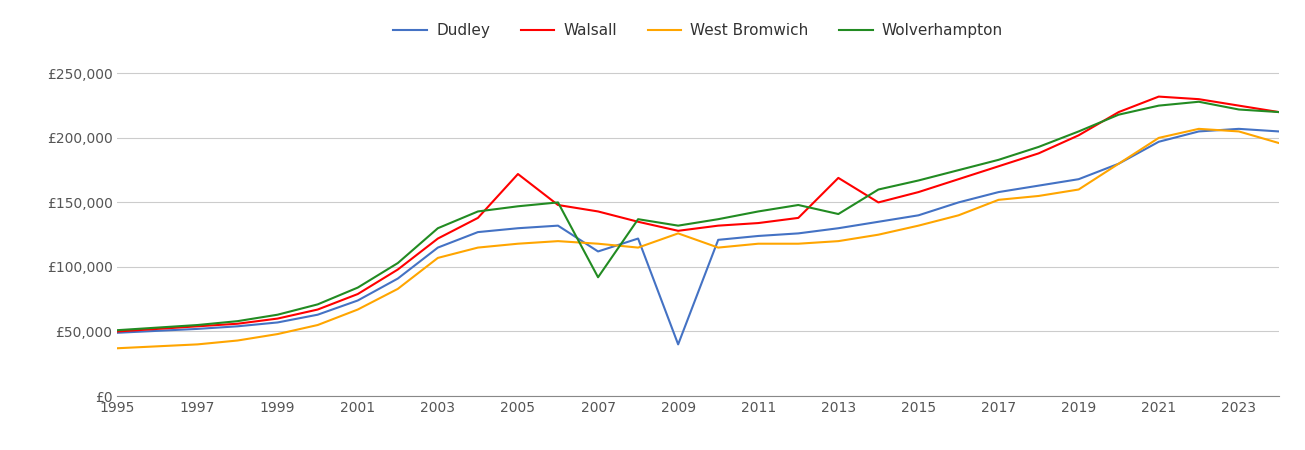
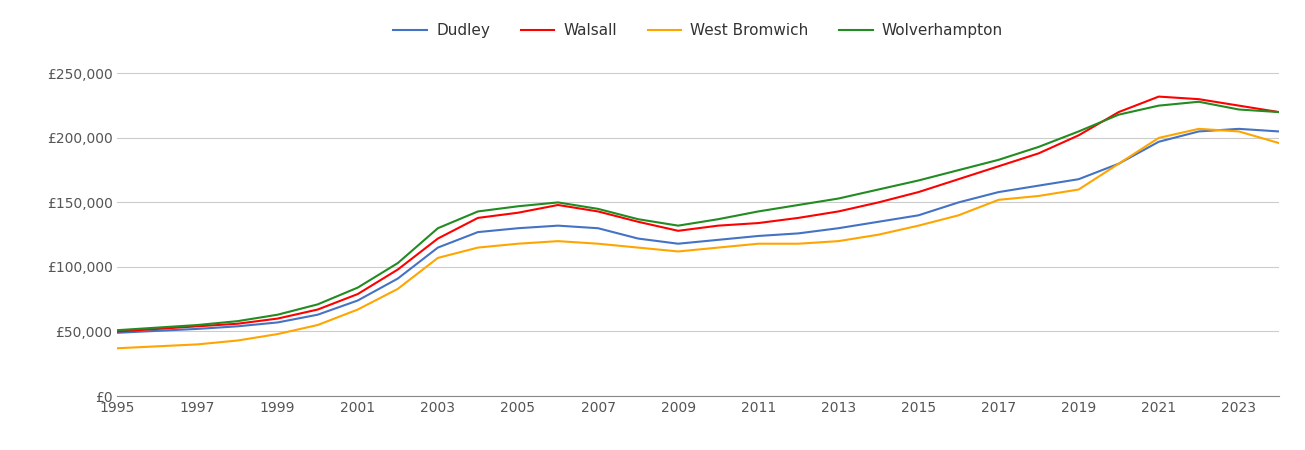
Walsall/2005: £172,000 -> £142,000
Dudley/2007: £112,000 -> £130,000
Wolverhampton/2007: £92,000 -> £145,000
Dudley/2009: £40,000 -> £118,000
West Bromwich/2009: £126,000 -> £112,000
Walsall/2013: £169,000 -> £143,000
Wolverhampton/2013: £141,000 -> £153,000
